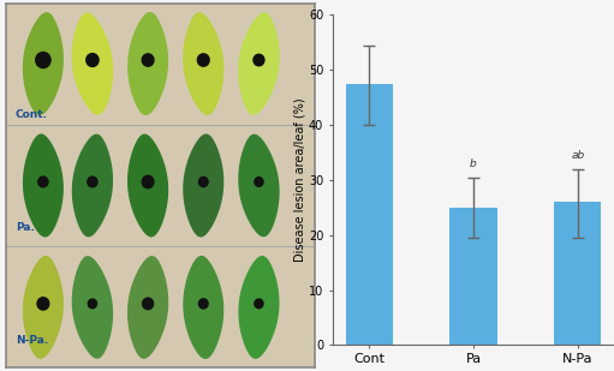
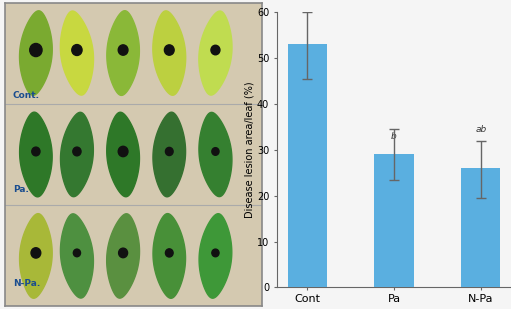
Cont: 47.5 -> 53.0
Pa: 25.0 -> 29.0
